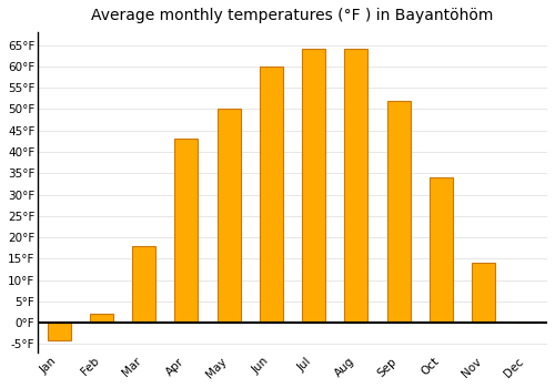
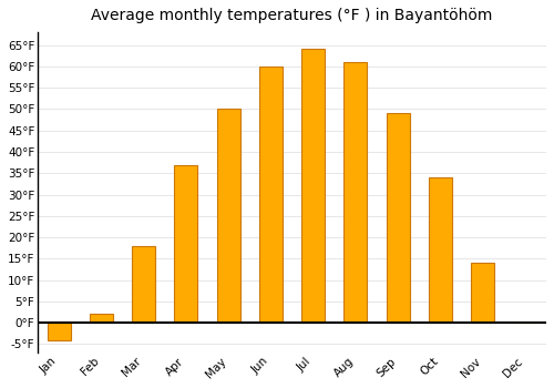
Apr: 43°F -> 37°F
Aug: 64°F -> 61°F
Sep: 52°F -> 49°F
